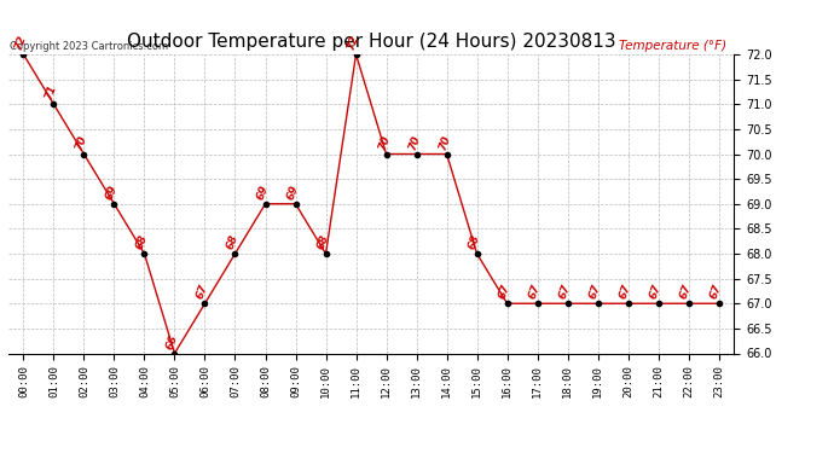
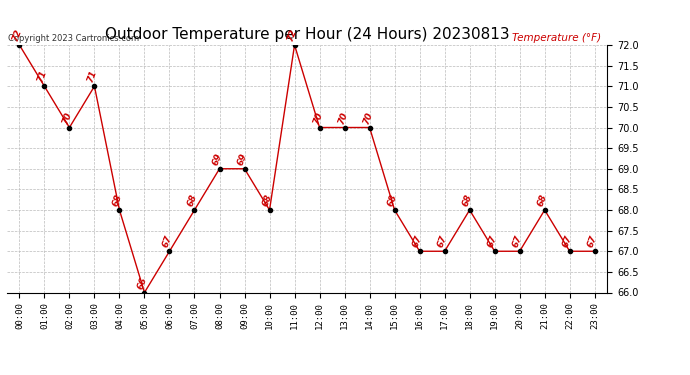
03:00: 69 -> 71
18:00: 67 -> 68
21:00: 67 -> 68
